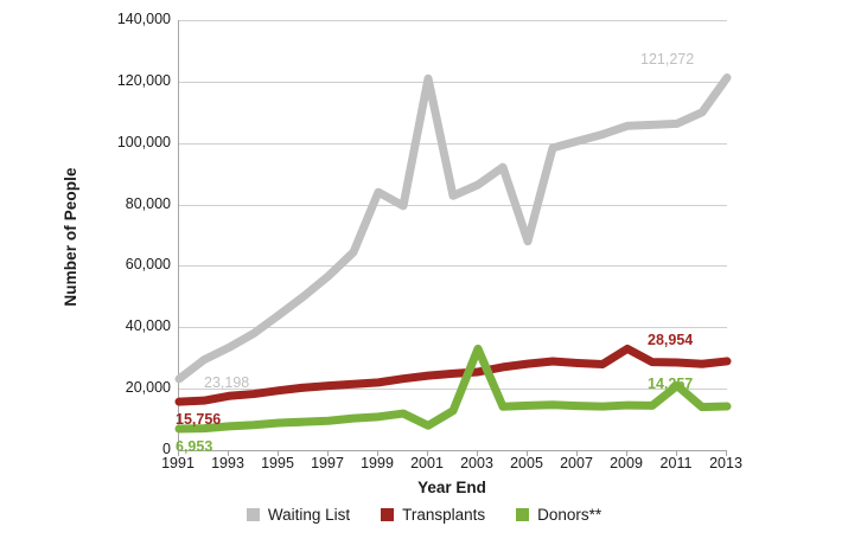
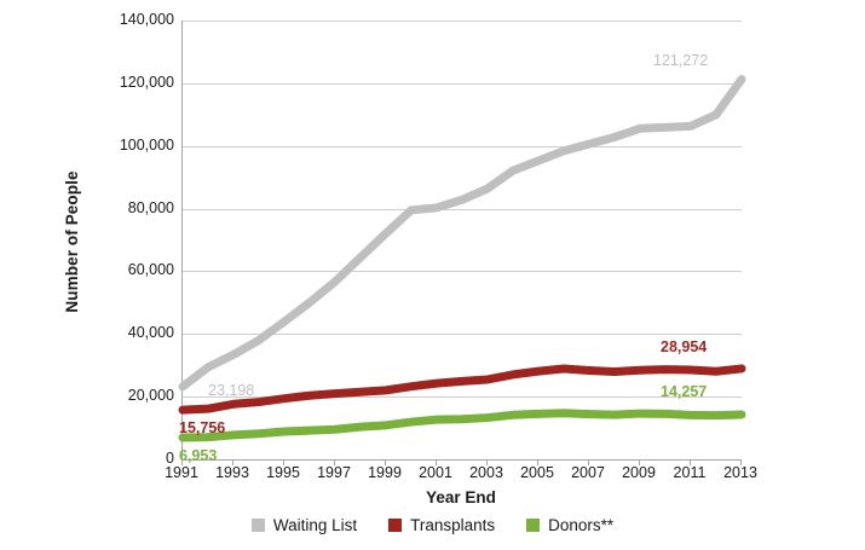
Waiting List/1999: 84000 -> 72000
Waiting List/2001: 121000 -> 80000
Donors**/2001: 8000 -> 13000
Donors**/2003: 33000 -> 13000
Waiting List/2005: 68000 -> 95000
Transplants/2009: 33000 -> 28000
Donors**/2011: 21000 -> 14000
